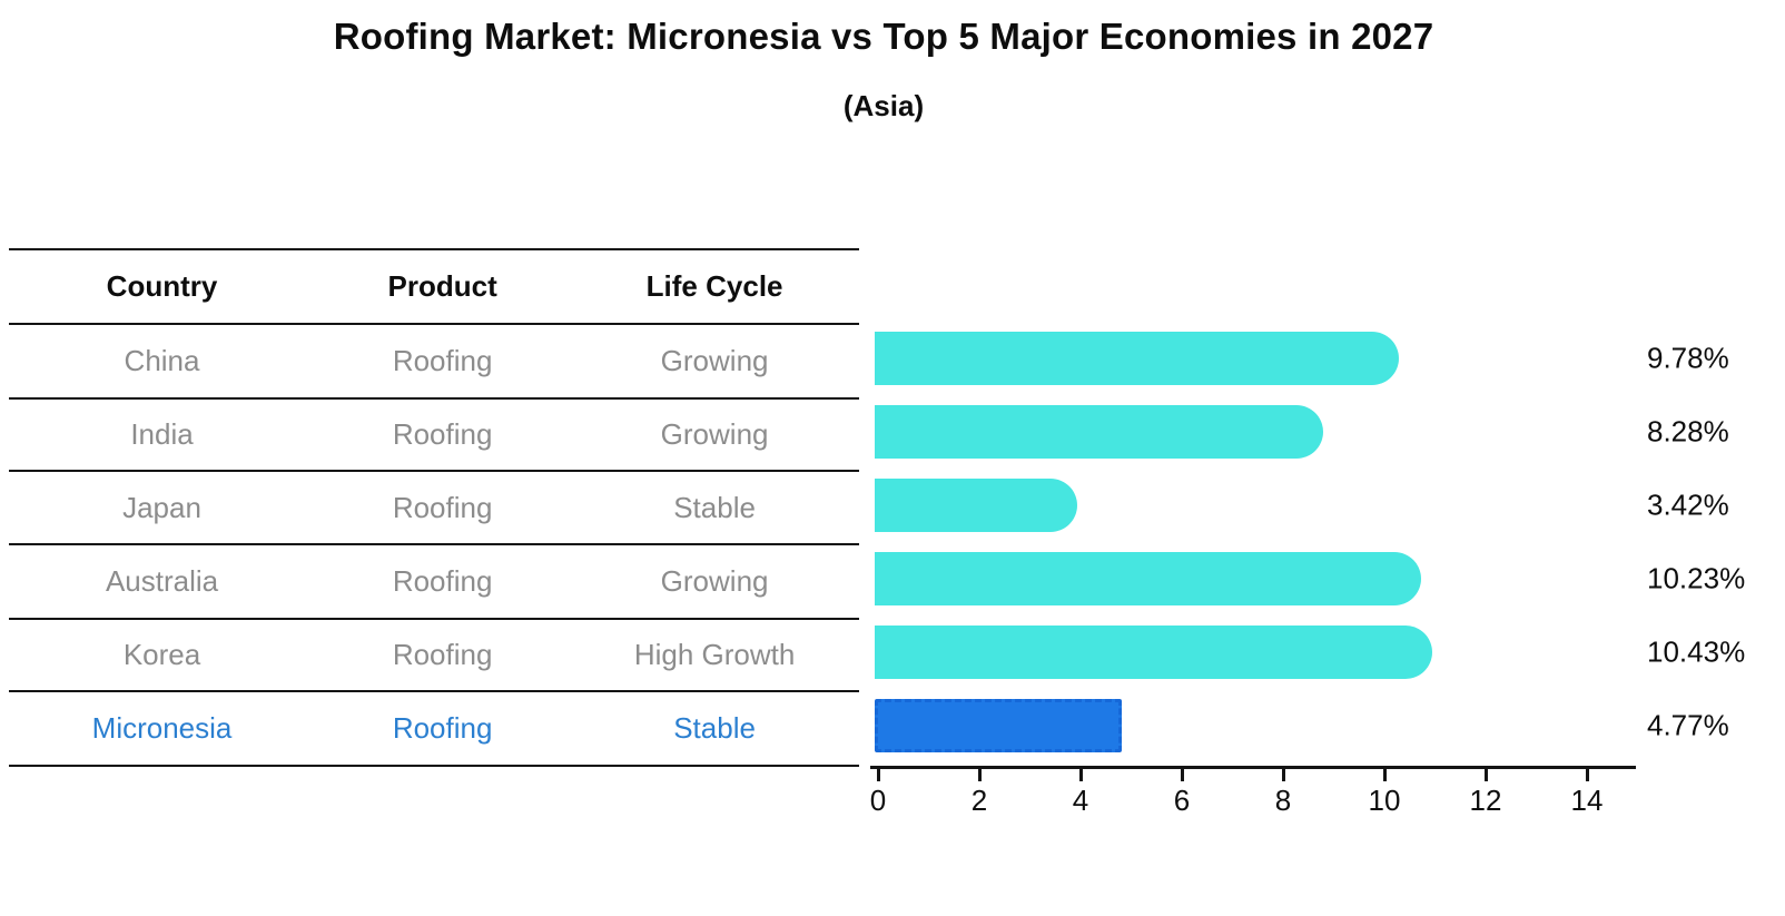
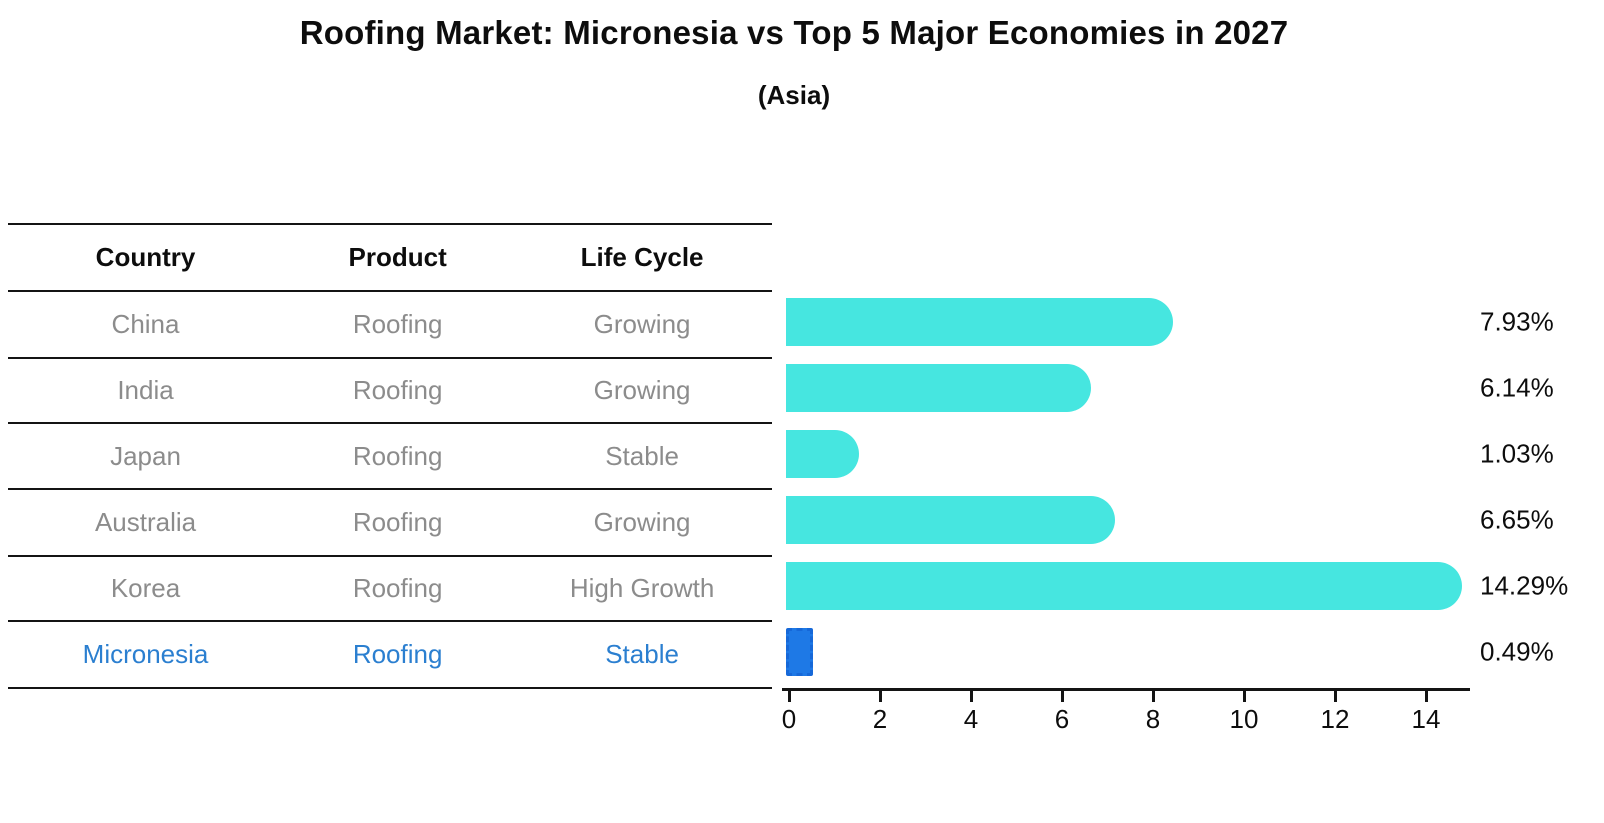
China: 9.78% -> 7.93%
India: 8.28% -> 6.14%
Japan: 3.42% -> 1.03%
Australia: 10.23% -> 6.65%
Korea: 10.43% -> 14.29%
Micronesia: 4.77% -> 0.49%
